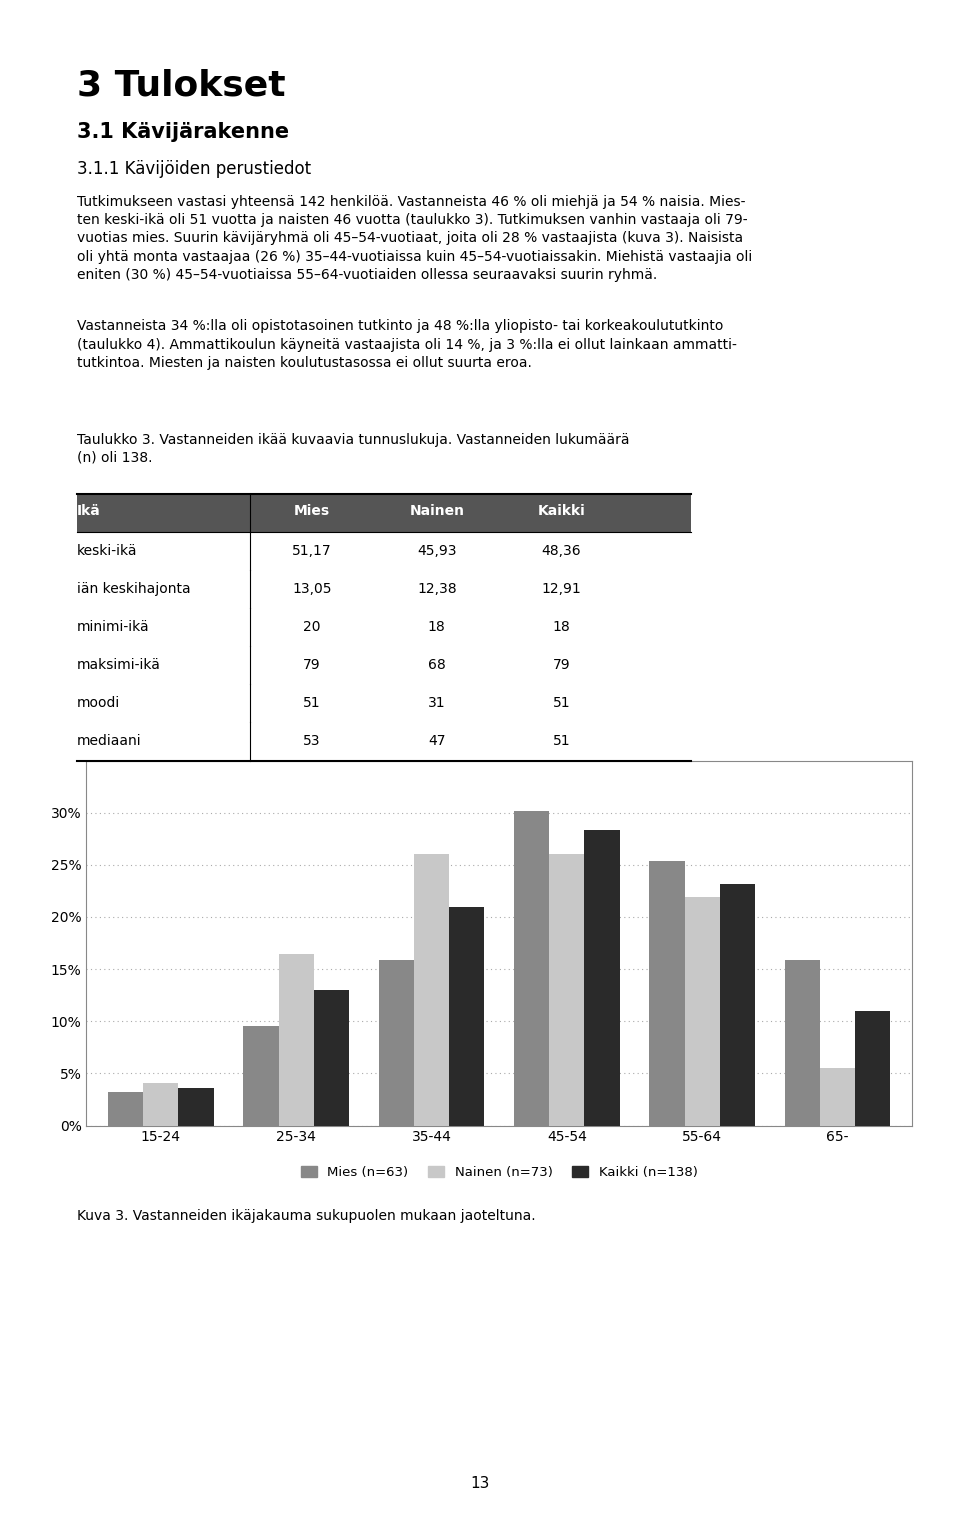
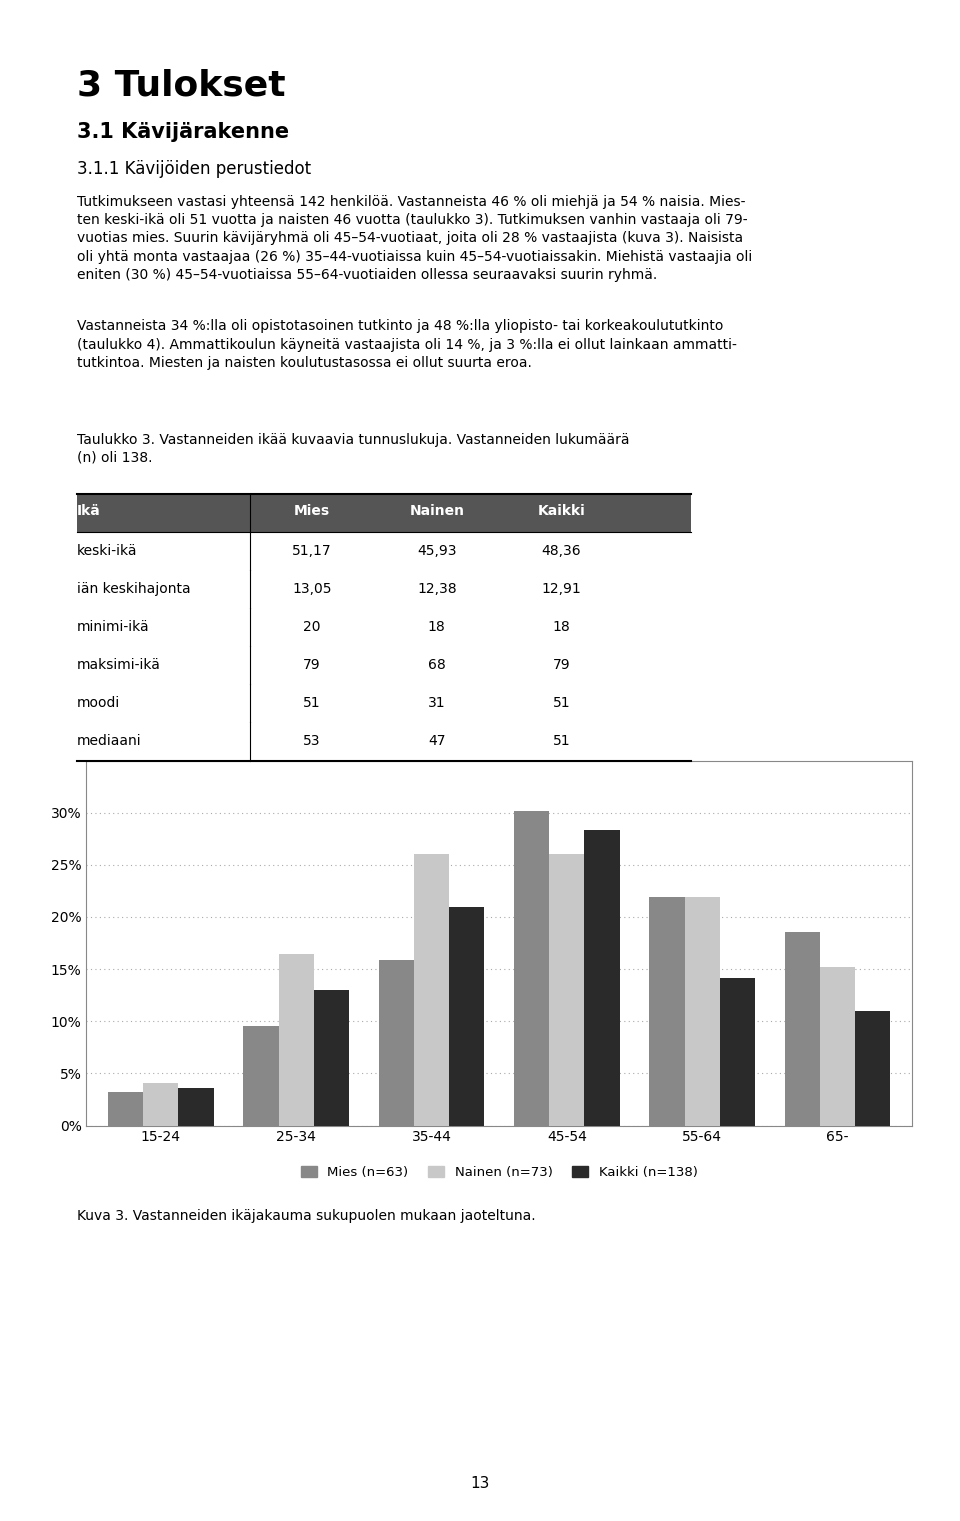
Mies (n=63)/55-64: 25.4% -> 21.9%
Kaikki (n=138)/55-64: 23.2% -> 14.1%
Mies (n=63)/65-: 15.9% -> 18.6%
Nainen (n=73)/65-: 5.5% -> 15.2%
